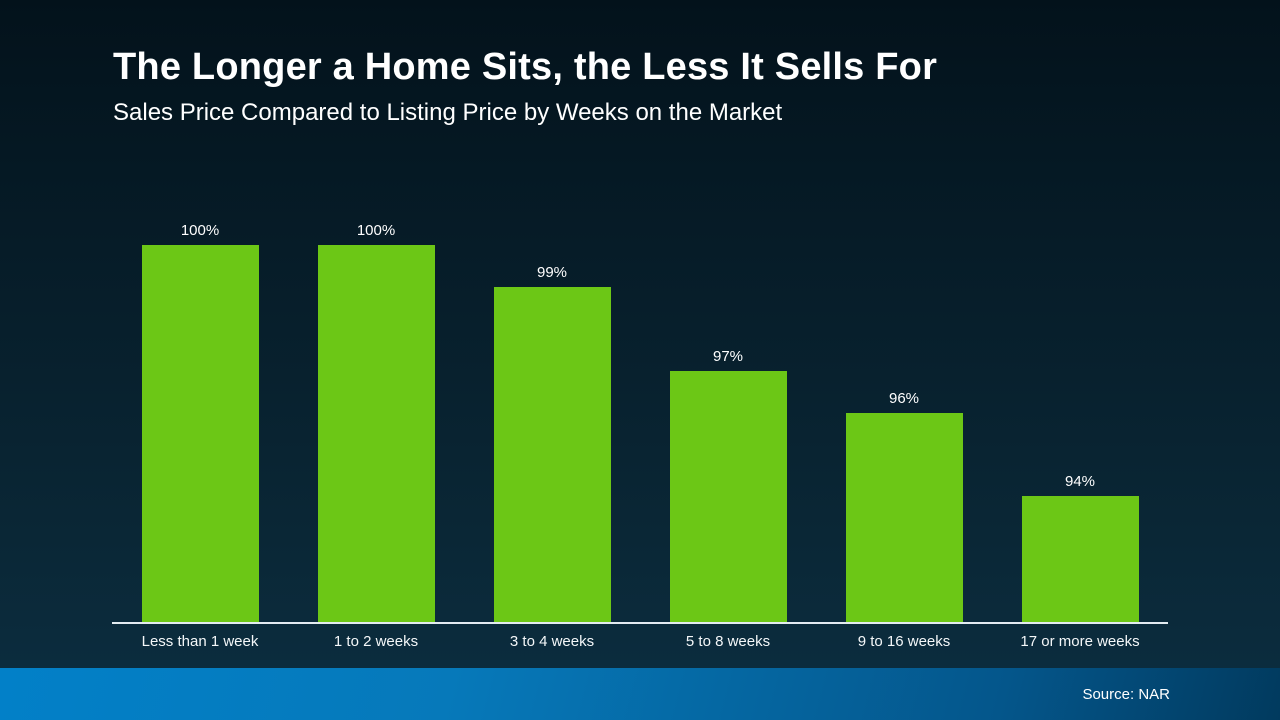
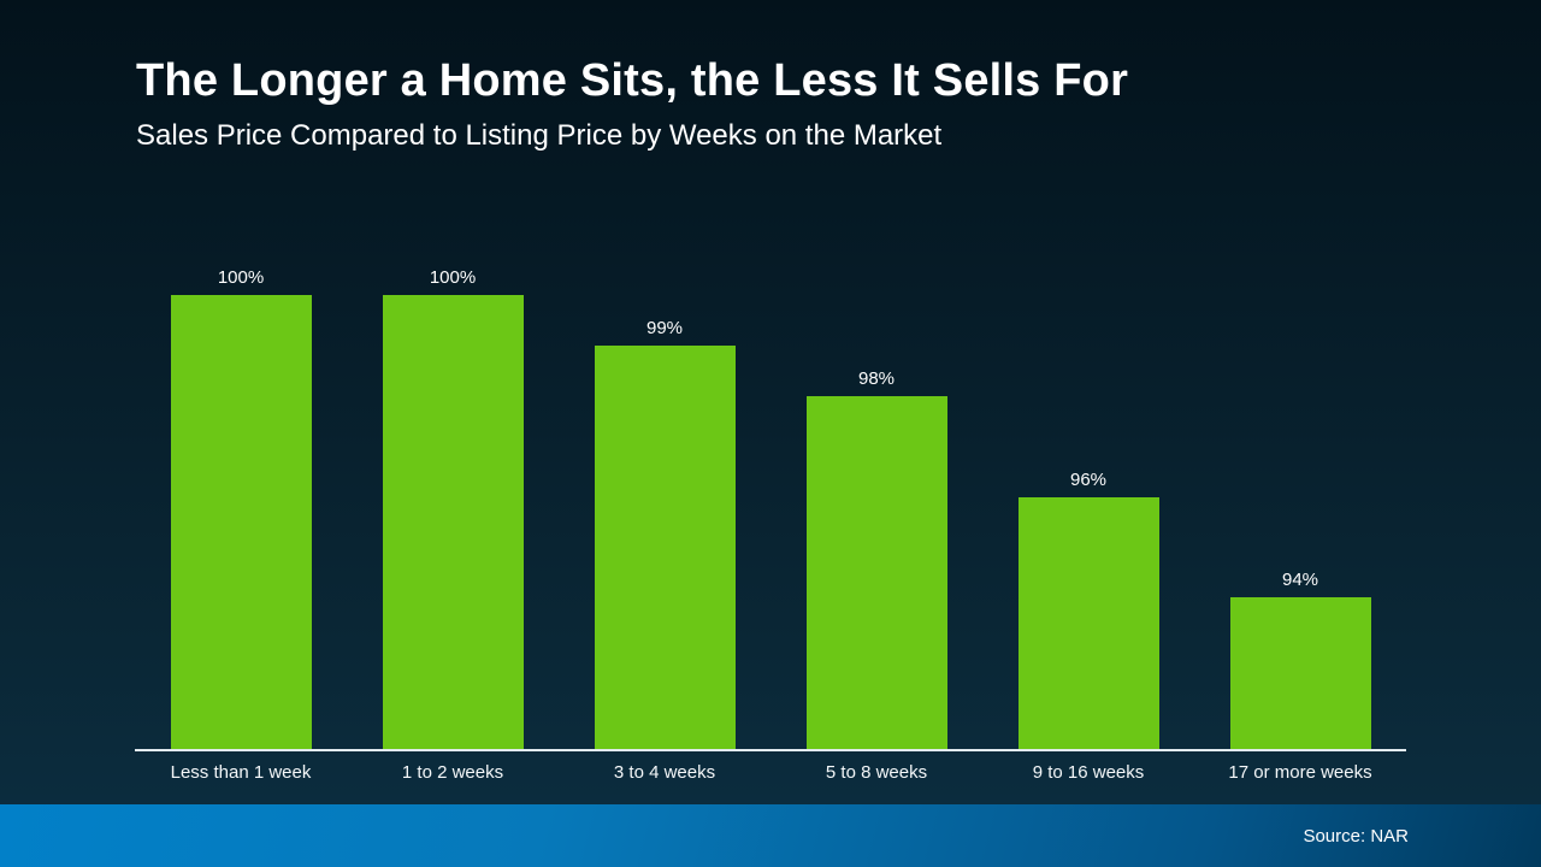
5 to 8 weeks: 97% -> 98%
